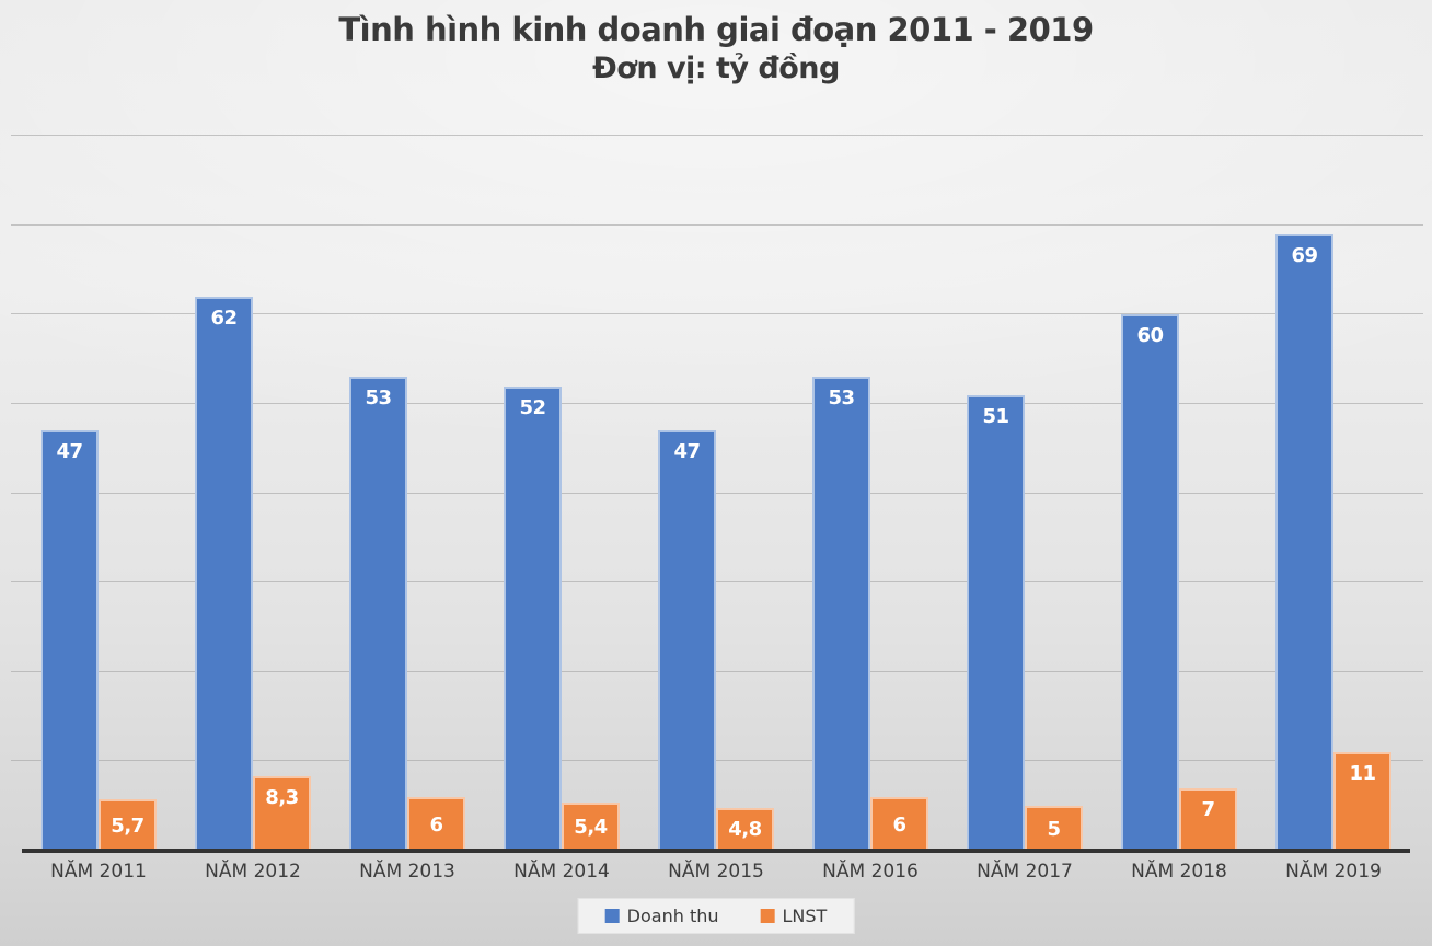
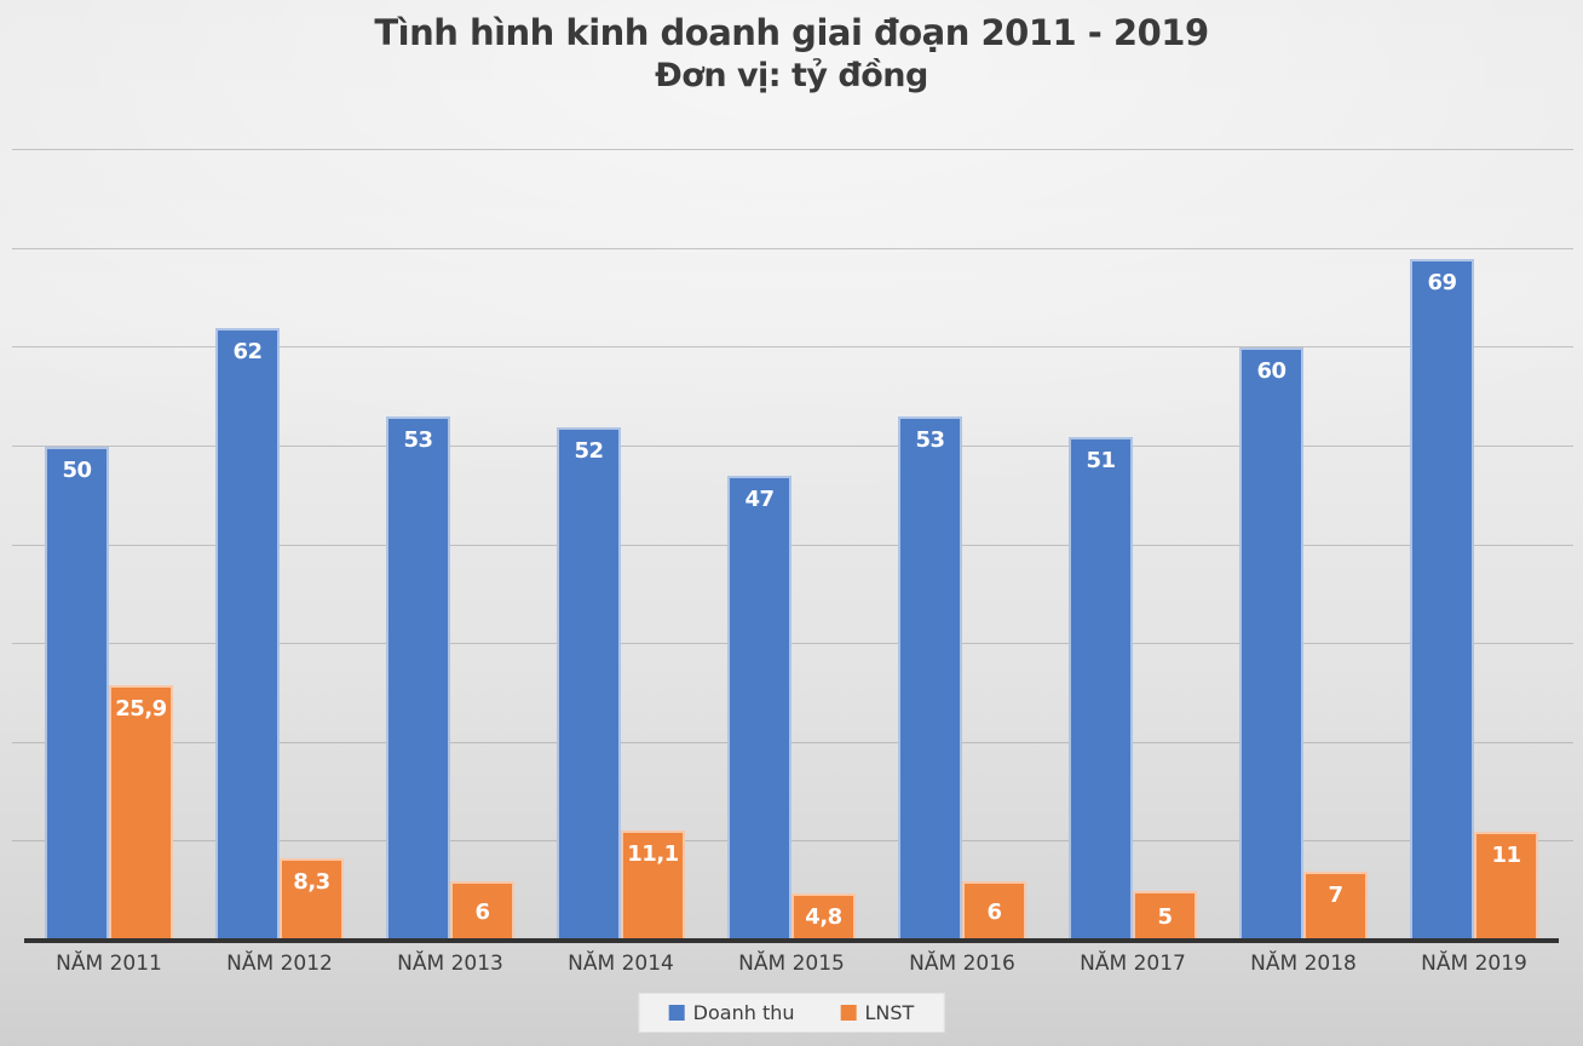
Doanh thu/NĂM 2011: 47 -> 50
LNST/NĂM 2011: 5,7 -> 25,9
LNST/NĂM 2014: 5,4 -> 11,1
